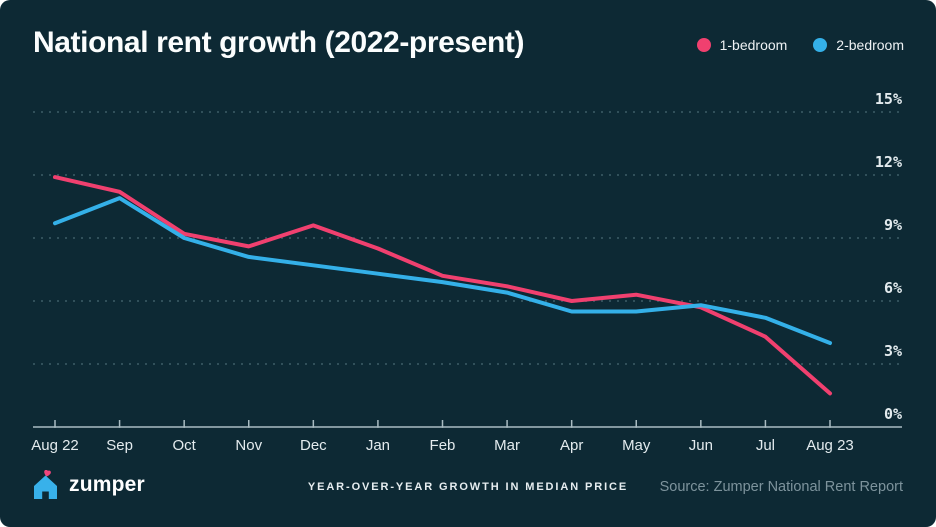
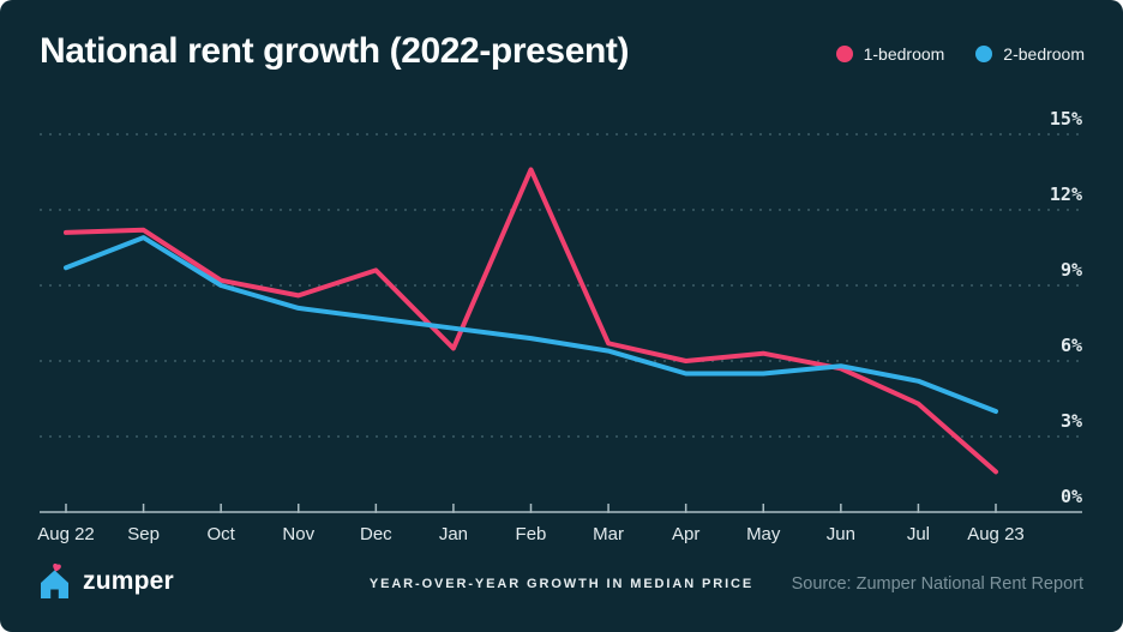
1-bedroom/Aug 22: 11.9% -> 11.1%
1-bedroom/Jan: 8.5% -> 6.5%
1-bedroom/Feb: 7.2% -> 13.6%
